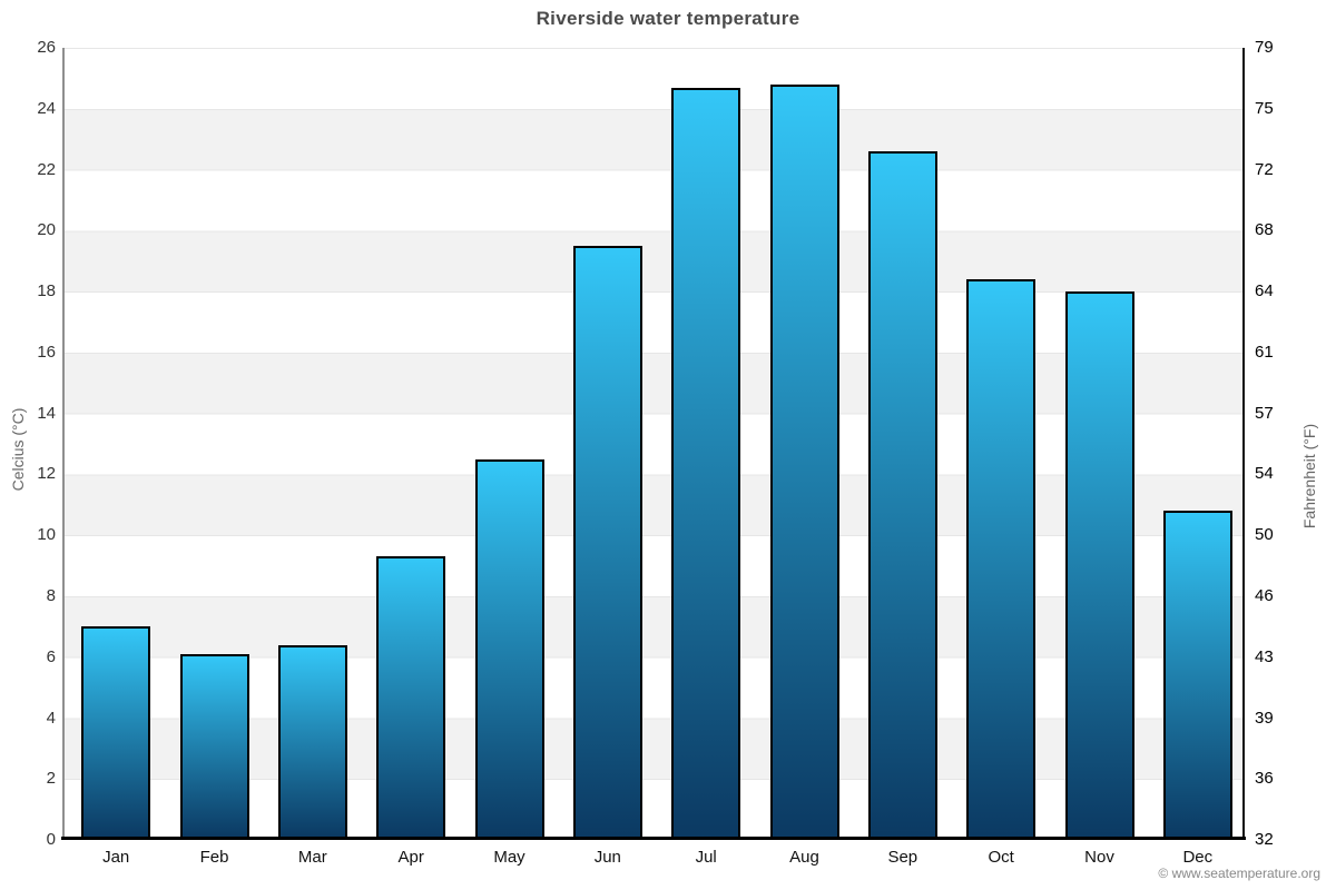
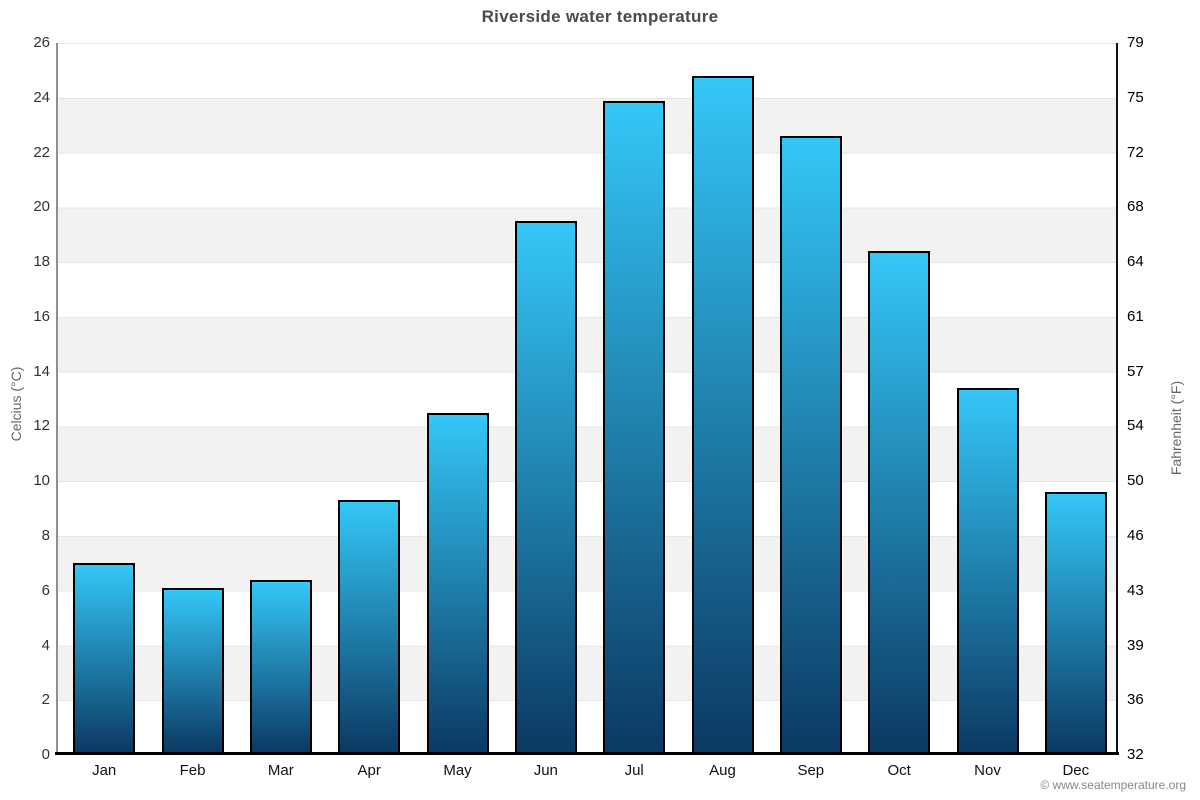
Jul: 24.7 -> 23.9
Nov: 18.0 -> 13.4
Dec: 10.8 -> 9.6
